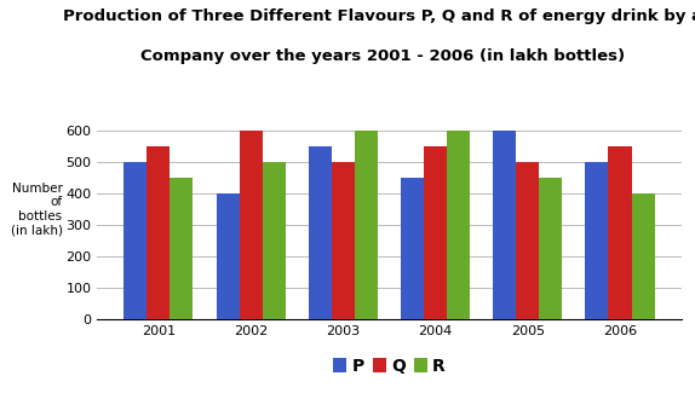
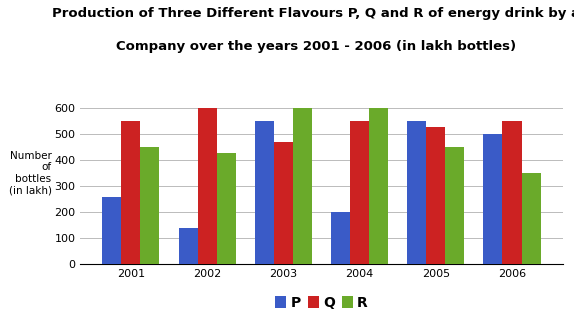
P/2001: 500 -> 260
P/2002: 400 -> 140
R/2002: 500 -> 430
Q/2003: 500 -> 470
P/2004: 450 -> 200
P/2005: 600 -> 550
Q/2005: 500 -> 530
R/2006: 400 -> 350
